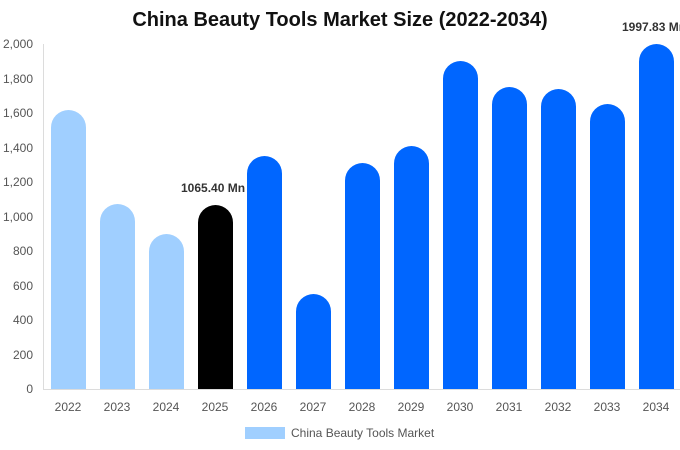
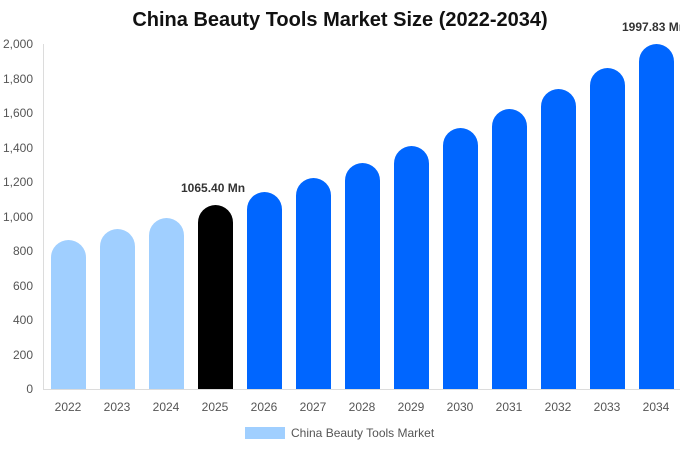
2022: 1620 -> 860
2023: 1070 -> 930
2024: 900 -> 990
2026: 1350 -> 1140
2027: 550 -> 1230
2030: 1900 -> 1510
2031: 1750 -> 1620
2033: 1650 -> 1860
